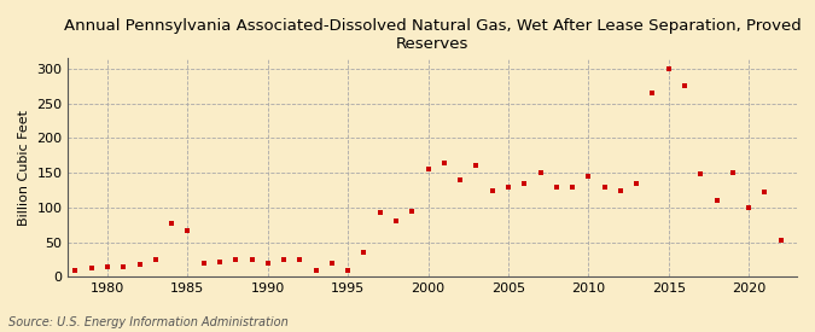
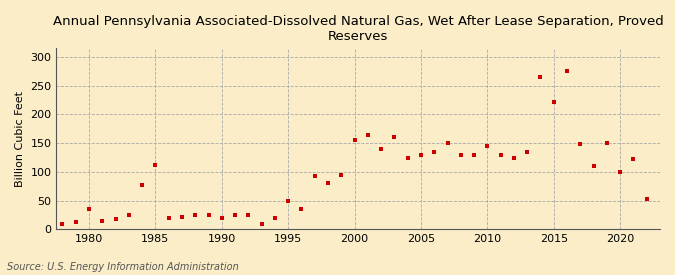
1980: 15 -> 36
1985: 67 -> 112
1995: 10 -> 50
2015: 300 -> 222
